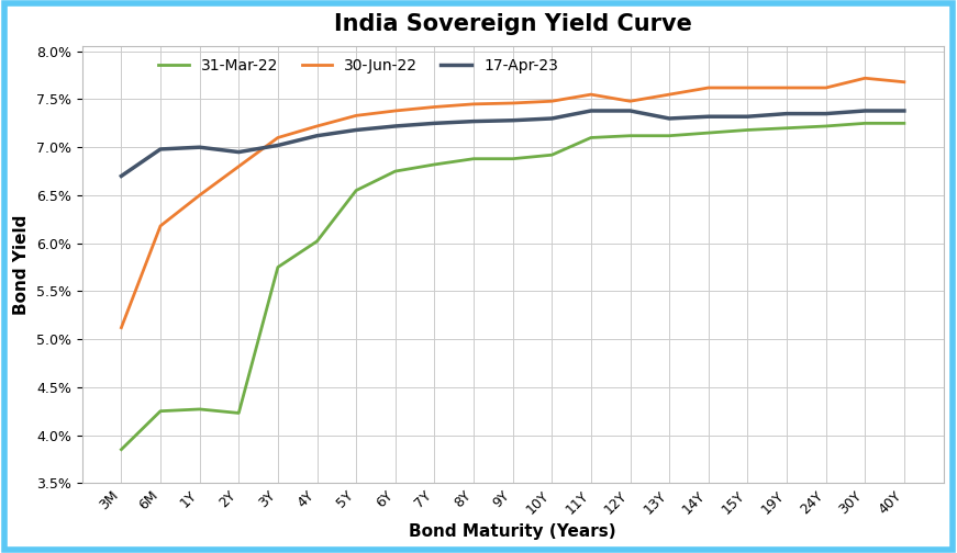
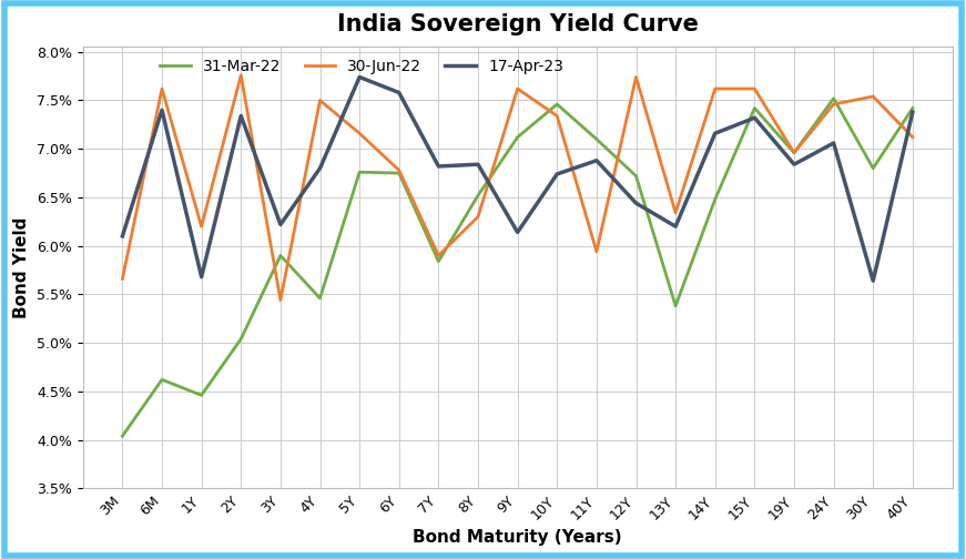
31-Mar-22/3M: 3.85% -> 4.04%
30-Jun-22/3M: 5.12% -> 5.66%
17-Apr-23/3M: 6.70% -> 6.10%
31-Mar-22/6M: 4.25% -> 4.62%
30-Jun-22/6M: 6.18% -> 7.62%
17-Apr-23/6M: 6.98% -> 7.40%
31-Mar-22/1Y: 4.27% -> 4.46%
30-Jun-22/1Y: 6.50% -> 6.20%
17-Apr-23/1Y: 7.00% -> 5.68%
31-Mar-22/2Y: 4.23% -> 5.04%
30-Jun-22/2Y: 6.80% -> 7.76%
17-Apr-23/2Y: 6.95% -> 7.34%
31-Mar-22/3Y: 5.75% -> 5.90%
30-Jun-22/3Y: 7.10% -> 5.44%
17-Apr-23/3Y: 7.02% -> 6.22%
31-Mar-22/4Y: 6.02% -> 5.46%
30-Jun-22/4Y: 7.22% -> 7.50%
17-Apr-23/4Y: 7.12% -> 6.80%
31-Mar-22/5Y: 6.55% -> 6.76%
30-Jun-22/5Y: 7.33% -> 7.16%
17-Apr-23/5Y: 7.18% -> 7.74%
30-Jun-22/6Y: 7.38% -> 6.78%
17-Apr-23/6Y: 7.22% -> 7.58%
31-Mar-22/7Y: 6.82% -> 5.84%
30-Jun-22/7Y: 7.42% -> 5.90%
17-Apr-23/7Y: 7.25% -> 6.82%
31-Mar-22/8Y: 6.88% -> 6.52%
30-Jun-22/8Y: 7.45% -> 6.30%
17-Apr-23/8Y: 7.27% -> 6.84%
31-Mar-22/9Y: 6.88% -> 7.12%
30-Jun-22/9Y: 7.46% -> 7.62%
17-Apr-23/9Y: 7.28% -> 6.14%
31-Mar-22/10Y: 6.92% -> 7.46%
30-Jun-22/10Y: 7.48% -> 7.34%
17-Apr-23/10Y: 7.30% -> 6.74%
30-Jun-22/11Y: 7.55% -> 5.94%
17-Apr-23/11Y: 7.38% -> 6.88%
31-Mar-22/12Y: 7.12% -> 6.72%
30-Jun-22/12Y: 7.48% -> 7.74%
17-Apr-23/12Y: 7.38% -> 6.44%
31-Mar-22/13Y: 7.12% -> 5.38%
30-Jun-22/13Y: 7.55% -> 6.34%
17-Apr-23/13Y: 7.30% -> 6.20%
31-Mar-22/14Y: 7.15% -> 6.48%
17-Apr-23/14Y: 7.32% -> 7.16%
31-Mar-22/15Y: 7.18% -> 7.42%
31-Mar-22/19Y: 7.20% -> 6.96%
30-Jun-22/19Y: 7.62% -> 6.96%
17-Apr-23/19Y: 7.35% -> 6.84%
31-Mar-22/24Y: 7.22% -> 7.52%
30-Jun-22/24Y: 7.62% -> 7.46%
17-Apr-23/24Y: 7.35% -> 7.06%
31-Mar-22/30Y: 7.25% -> 6.80%
30-Jun-22/30Y: 7.72% -> 7.54%
17-Apr-23/30Y: 7.38% -> 5.64%
31-Mar-22/40Y: 7.25% -> 7.42%
30-Jun-22/40Y: 7.68% -> 7.12%
